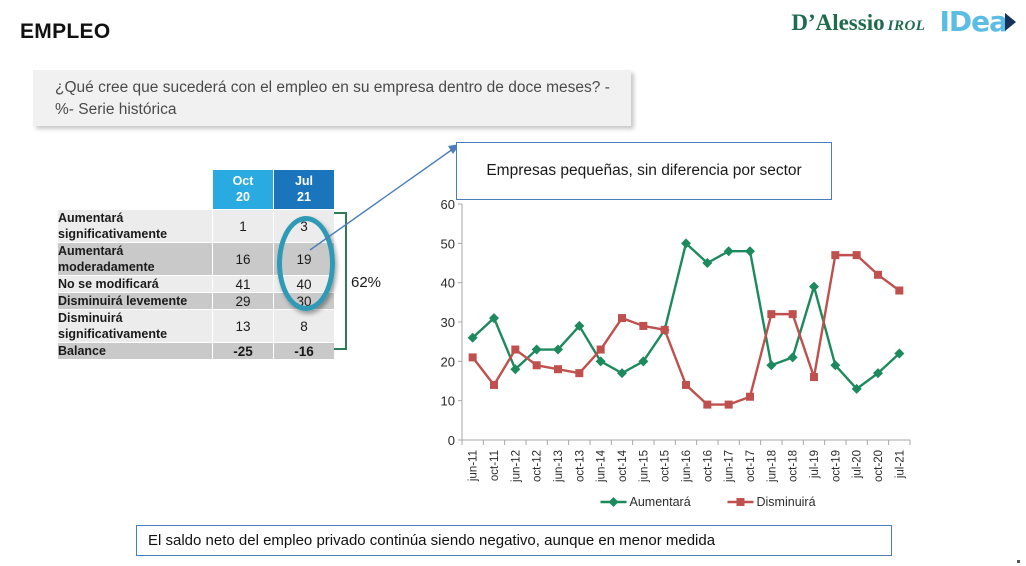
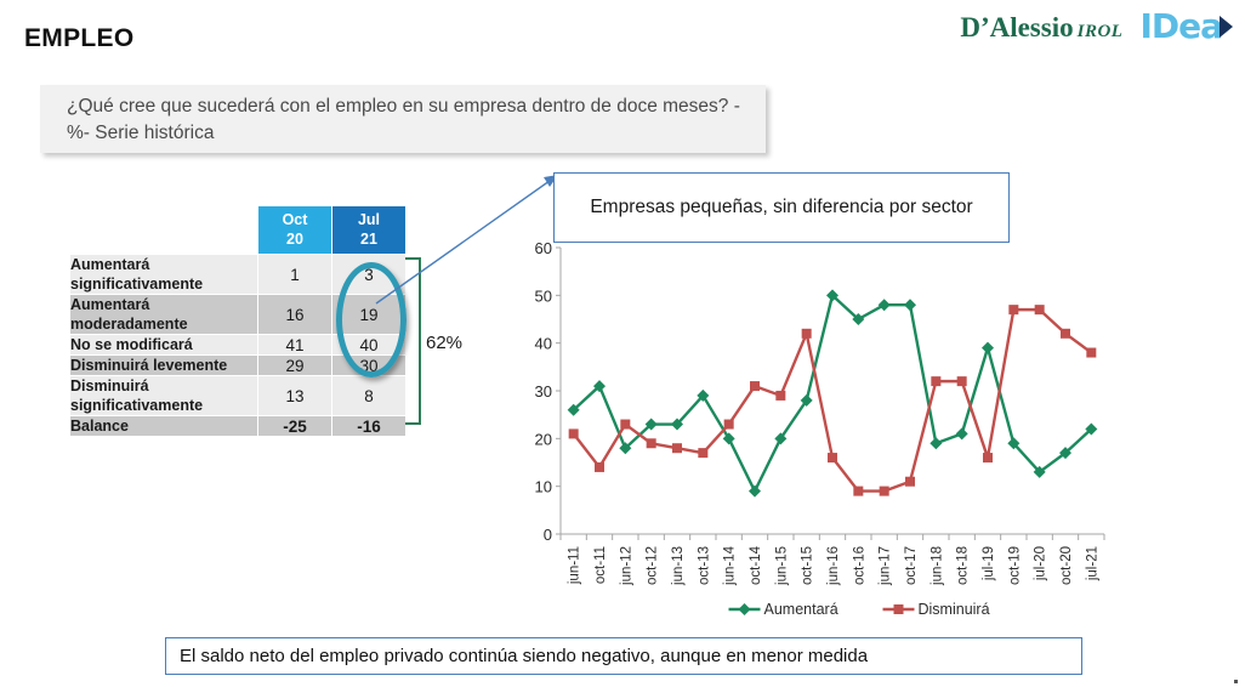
Aumentará/oct-14: 17 -> 9
Disminuirá/oct-15: 28 -> 42
Disminuirá/jun-16: 14 -> 16
